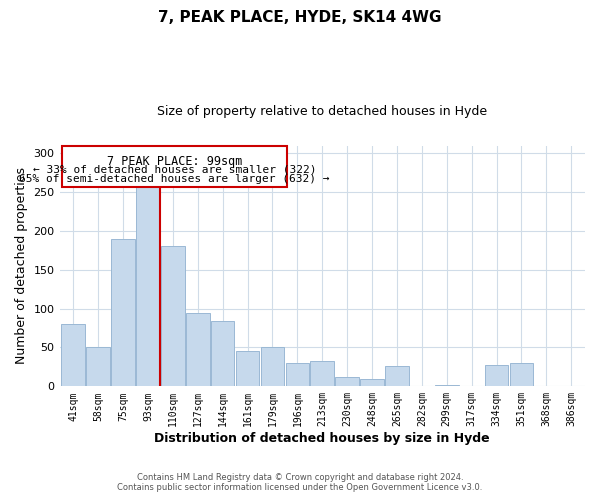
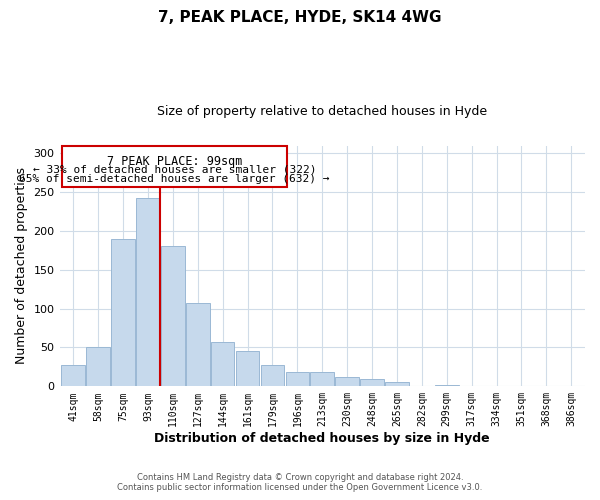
41sqm: 80 -> 28
93sqm: 260 -> 243
127sqm: 94 -> 107
144sqm: 84 -> 57
179sqm: 50 -> 27
196sqm: 30 -> 18
213sqm: 32 -> 18
265sqm: 26 -> 6
334sqm: 28 -> 1
351sqm: 30 -> 1
